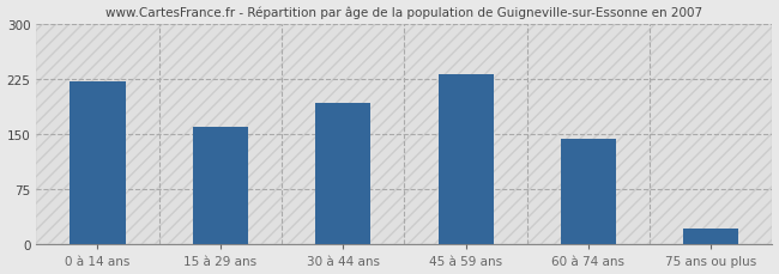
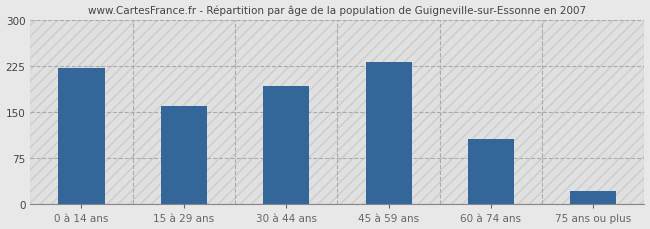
60 à 74 ans: 144 -> 107
